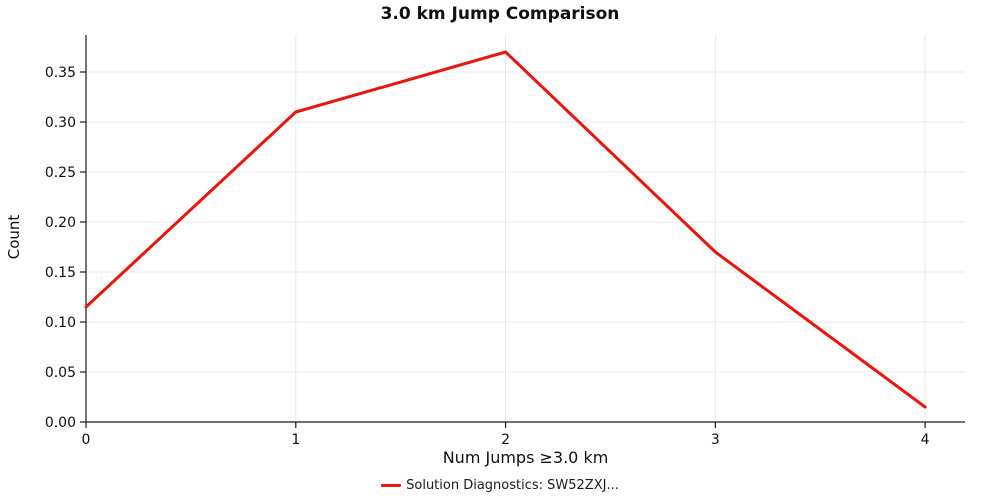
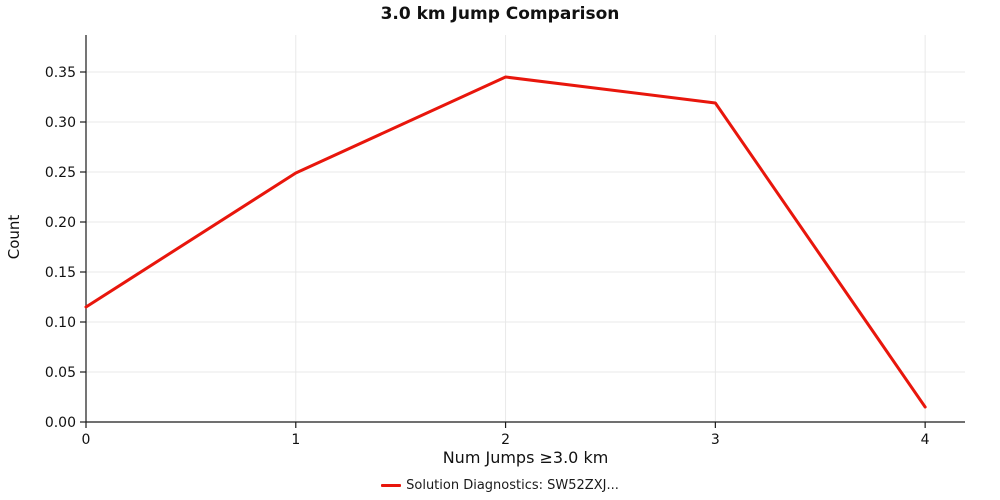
1: 0.310 -> 0.249
2: 0.370 -> 0.345
3: 0.170 -> 0.319
